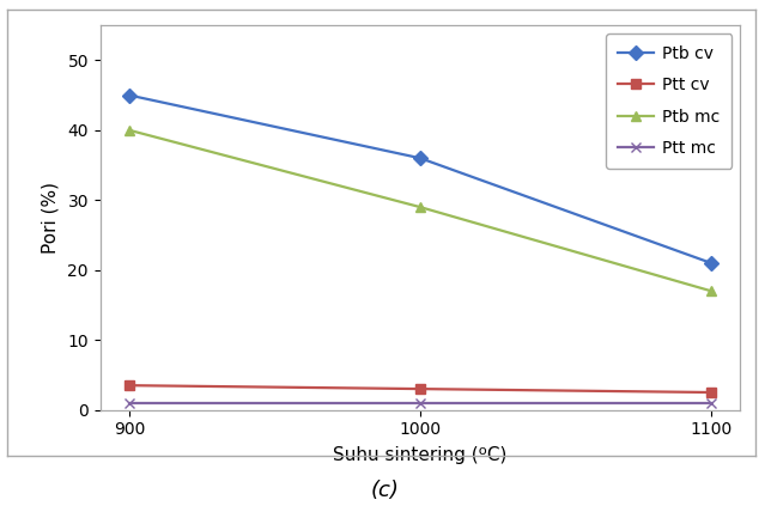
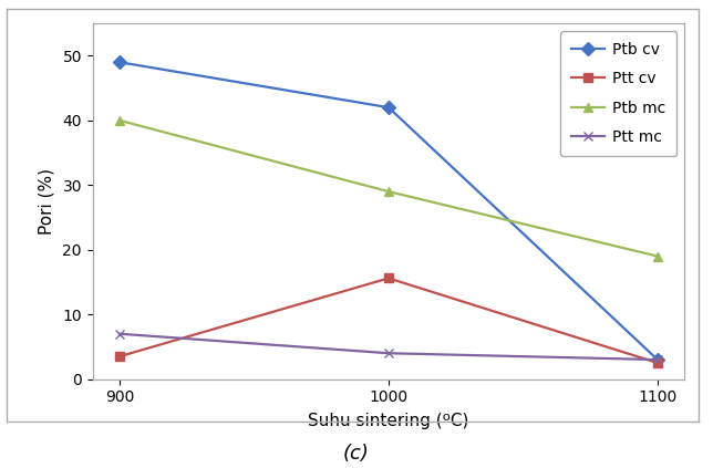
Ptb cv/900: 45 -> 49
Ptt mc/900: 1 -> 7
Ptb cv/1000: 36 -> 42
Ptt cv/1000: 3.0 -> 15.6
Ptt mc/1000: 1 -> 4
Ptb cv/1100: 21 -> 3
Ptb mc/1100: 17 -> 19
Ptt mc/1100: 1 -> 3
